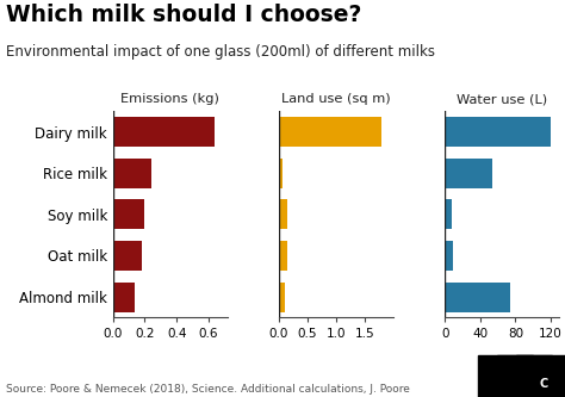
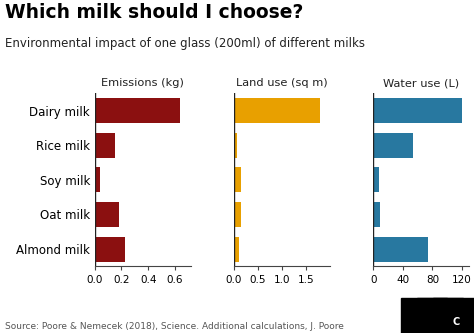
Emissions (kg)/Rice milk: 0.24 -> 0.15
Emissions (kg)/Soy milk: 0.20 -> 0.04
Emissions (kg)/Almond milk: 0.14 -> 0.23
